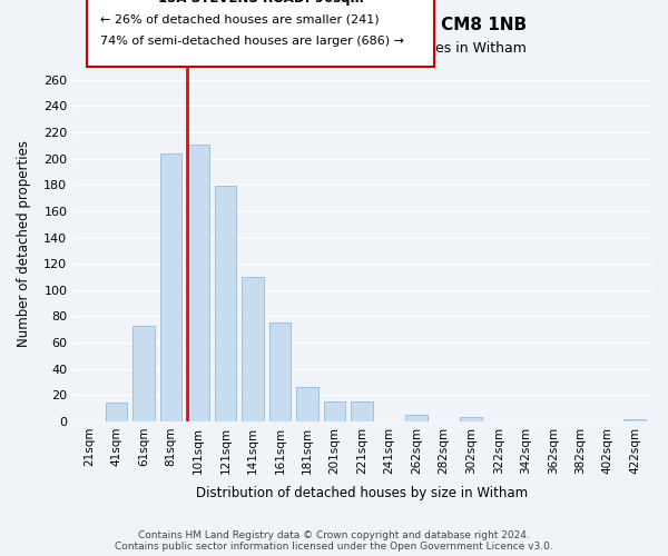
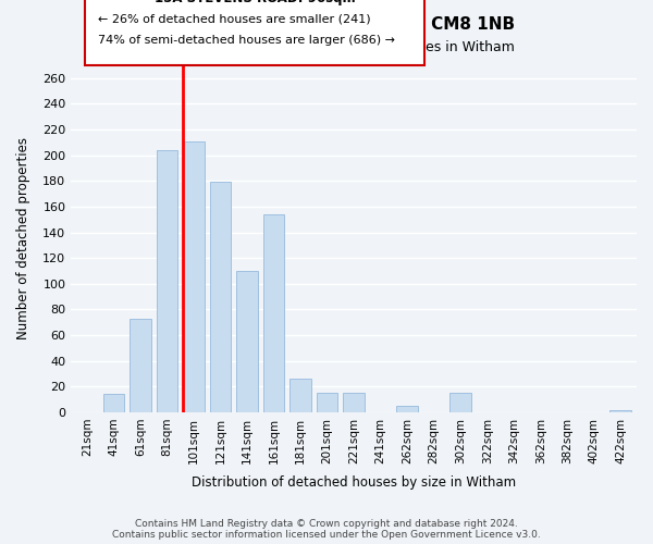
161sqm: 75 -> 154
302sqm: 3 -> 15
